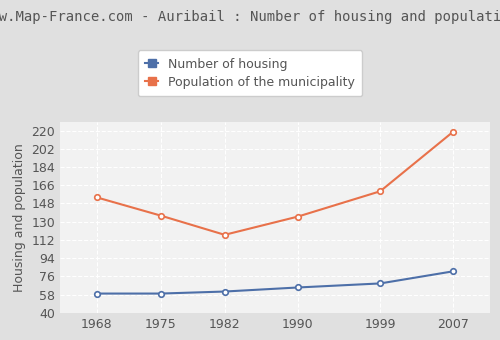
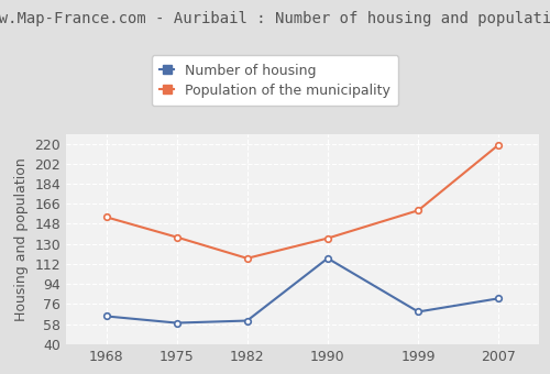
Number of housing/1968: 59 -> 65
Number of housing/1990: 65 -> 117
